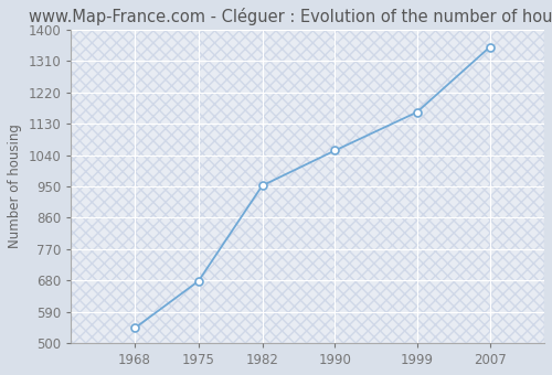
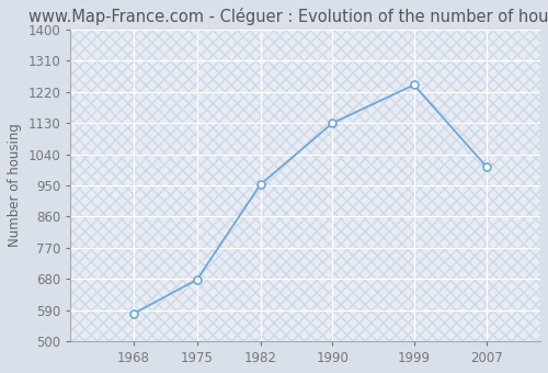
1968: 543 -> 580
1990: 1053 -> 1130
1999: 1163 -> 1240
2007: 1350 -> 1005
